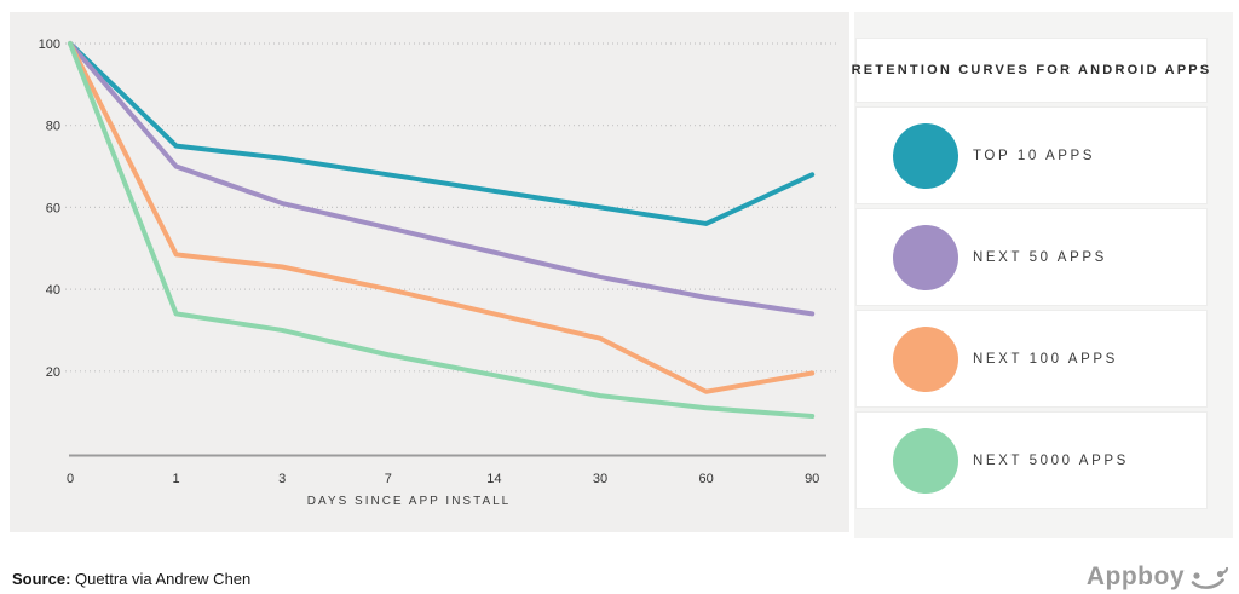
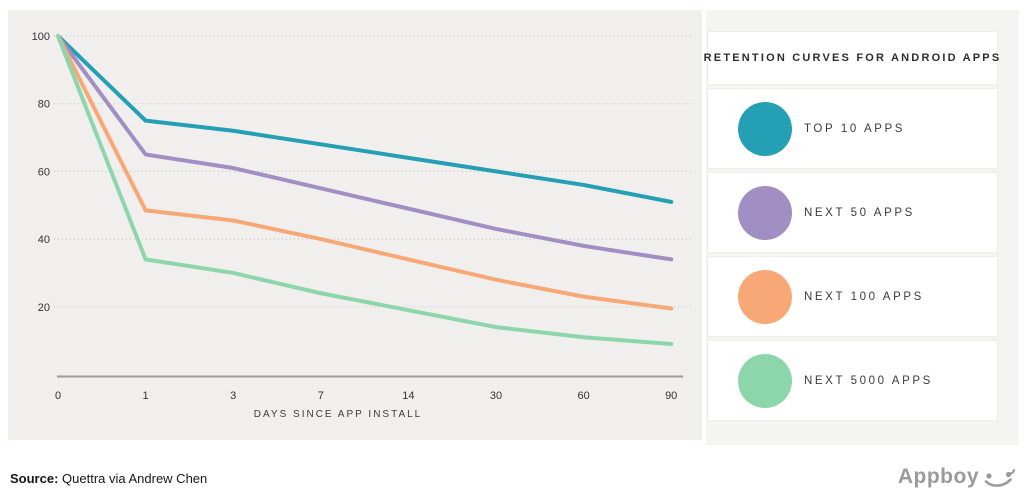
NEXT 50 APPS/1: 70 -> 65
NEXT 100 APPS/60: 15 -> 23
TOP 10 APPS/90: 68 -> 51
